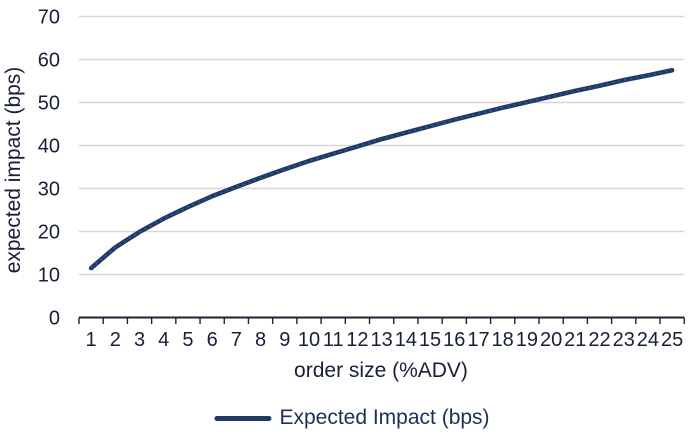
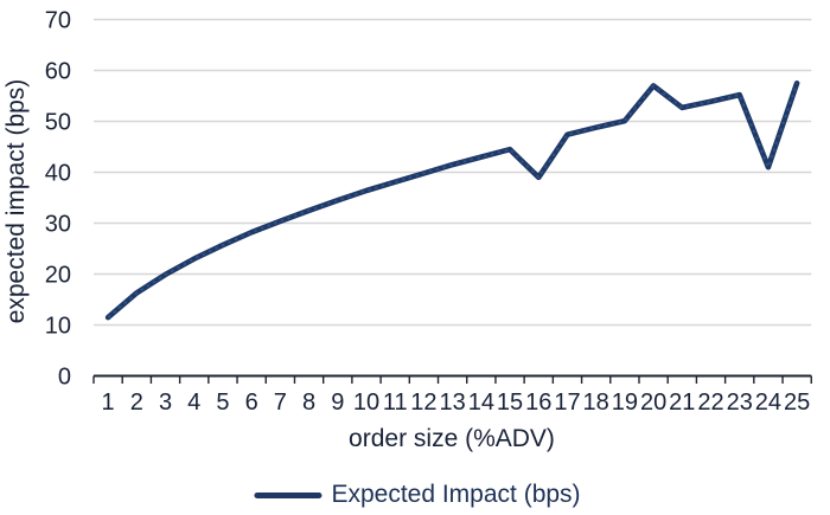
16: 46 -> 39
20: 51 -> 57
24: 56 -> 41
